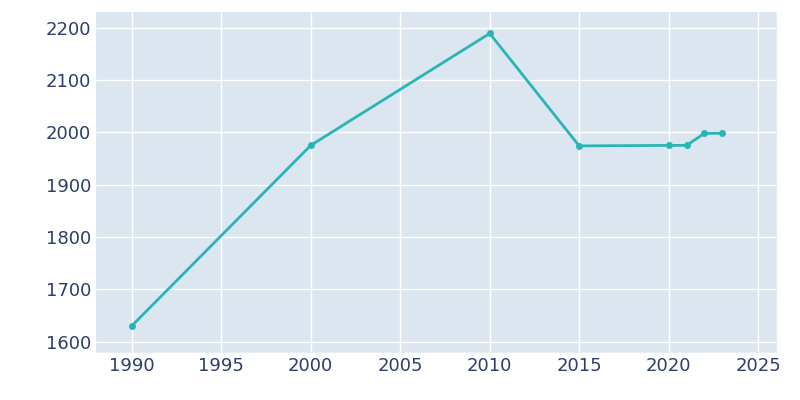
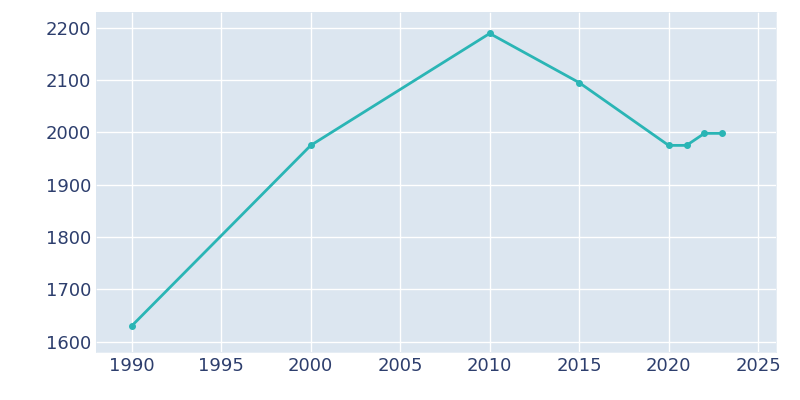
2015: 1974 -> 2095
